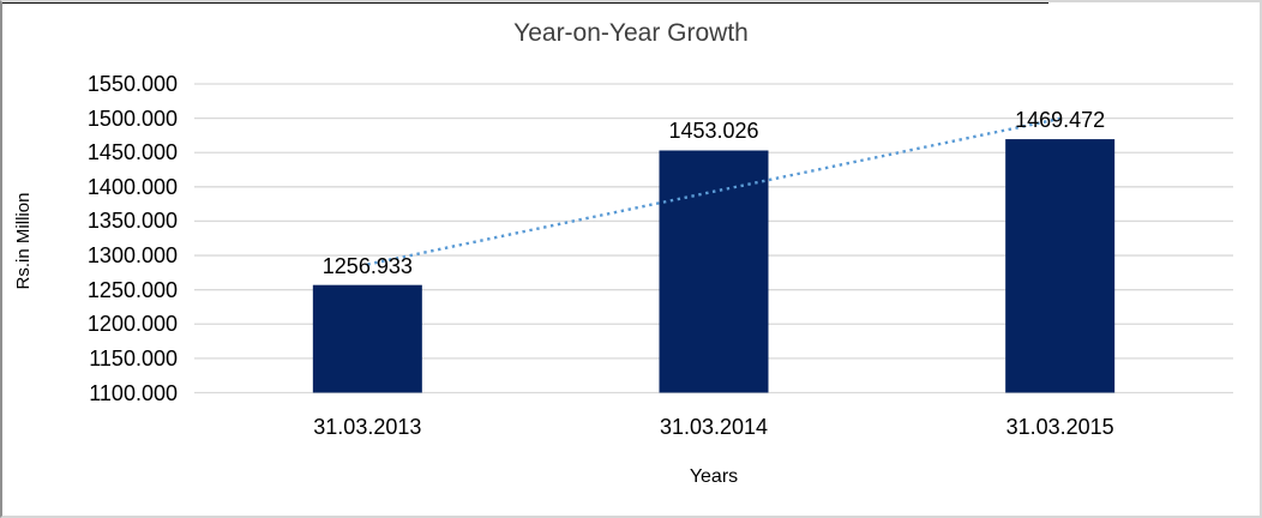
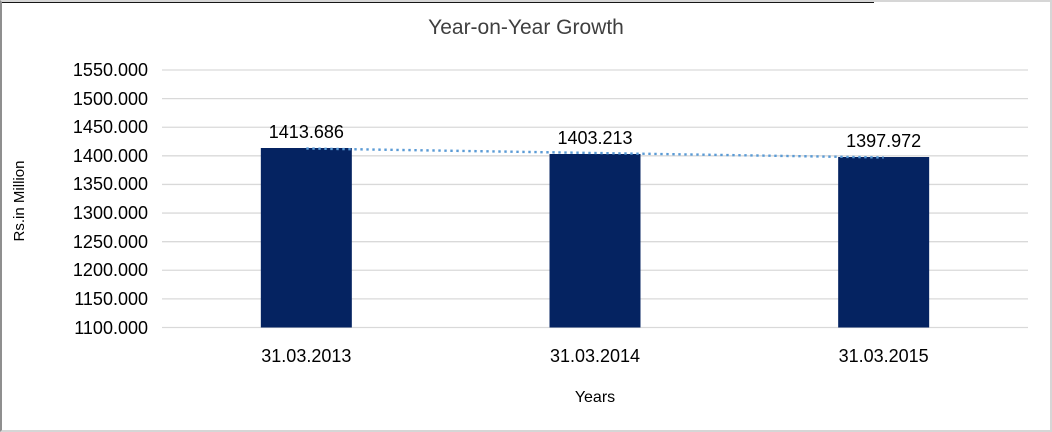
31.03.2013: 1256.933 -> 1413.686
31.03.2014: 1453.026 -> 1403.213
31.03.2015: 1469.472 -> 1397.972
